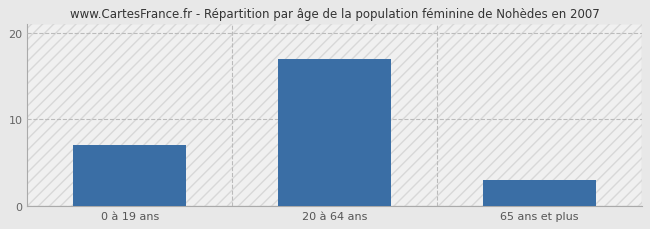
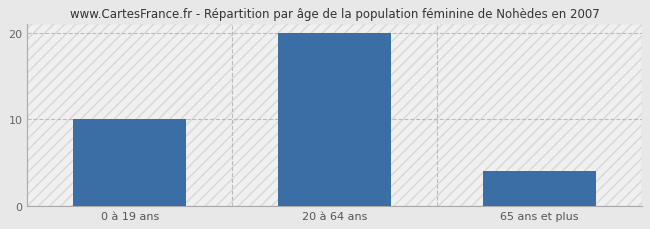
0 à 19 ans: 7 -> 10
20 à 64 ans: 17 -> 20
65 ans et plus: 3 -> 4
